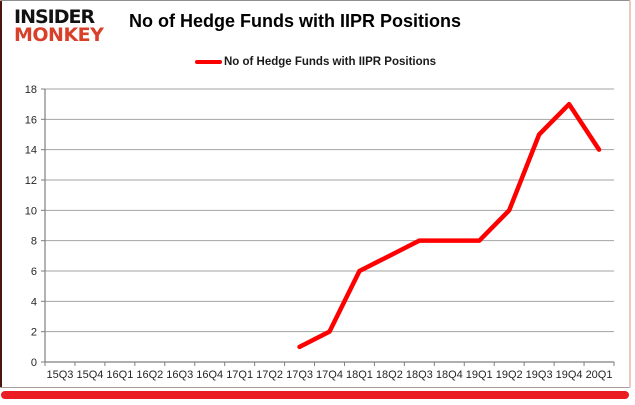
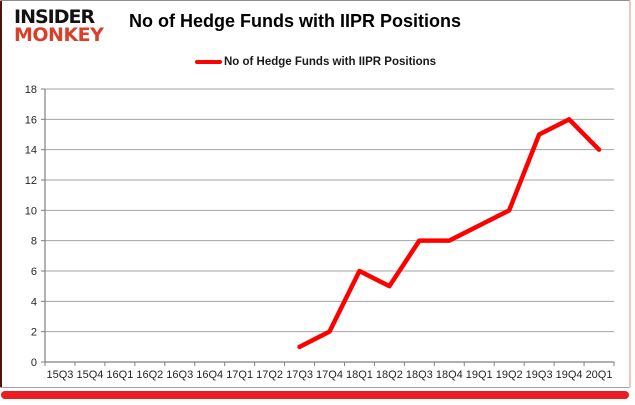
18Q2: 7 -> 5
19Q1: 8 -> 9
19Q4: 17 -> 16
